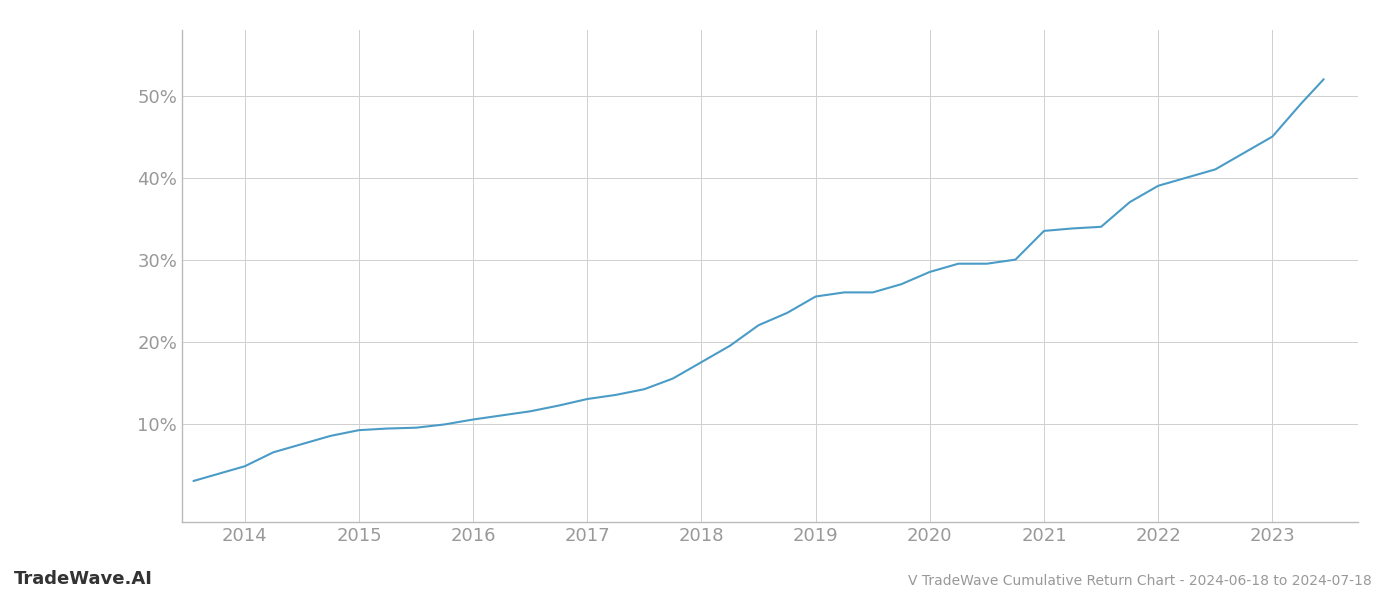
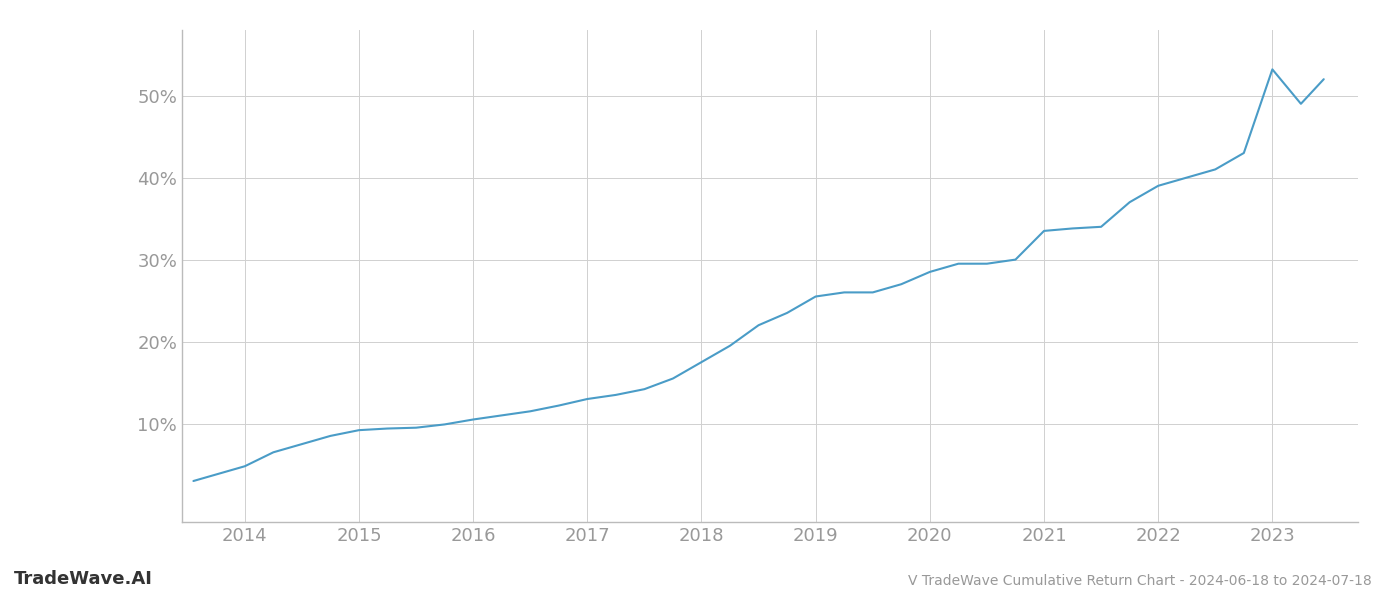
2023: 45.0% -> 53.2%
